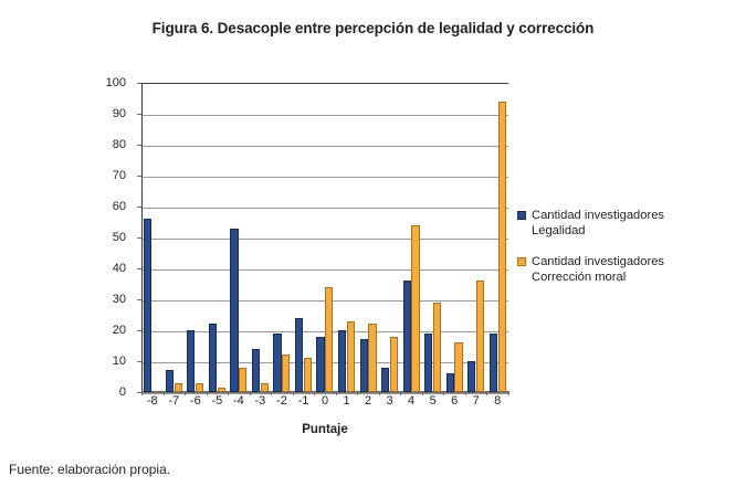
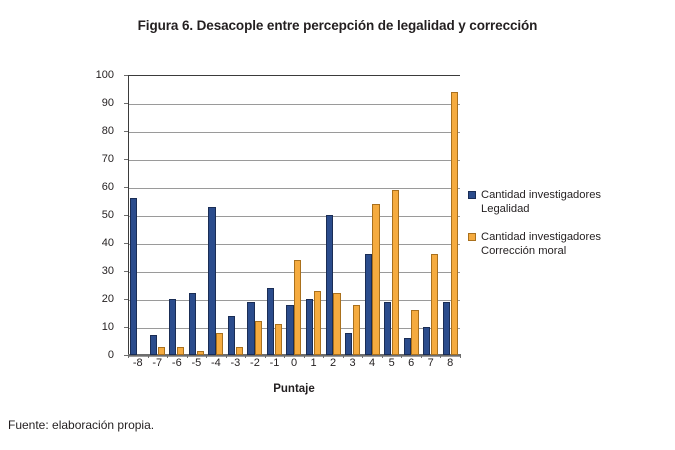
Cantidad investigadores Legalidad/2: 17 -> 50
Cantidad investigadores Corrección moral/5: 29 -> 59
